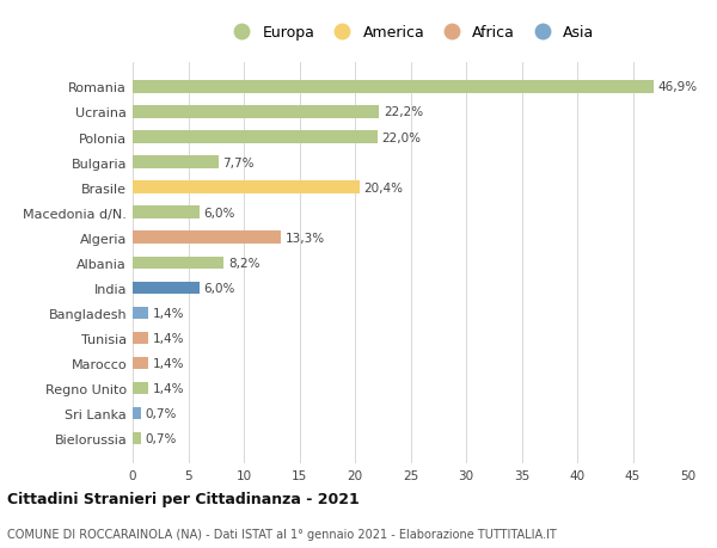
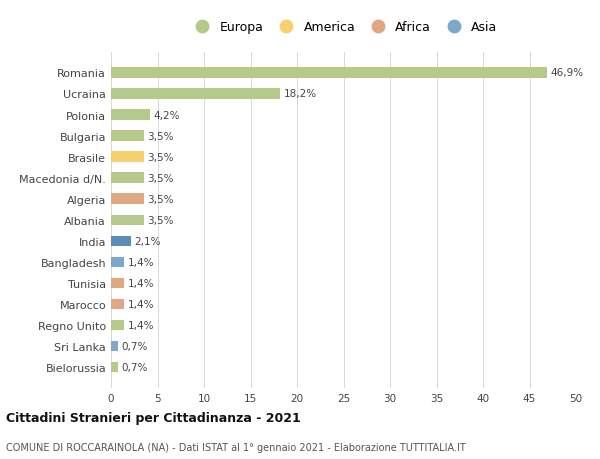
Ucraina: 22,2% -> 18,2%
Polonia: 22,0% -> 4,2%
Bulgaria: 7,7% -> 3,5%
Brasile: 20,4% -> 3,5%
Macedonia d/N.: 6,0% -> 3,5%
Algeria: 13,3% -> 3,5%
Albania: 8,2% -> 3,5%
India: 6,0% -> 2,1%
